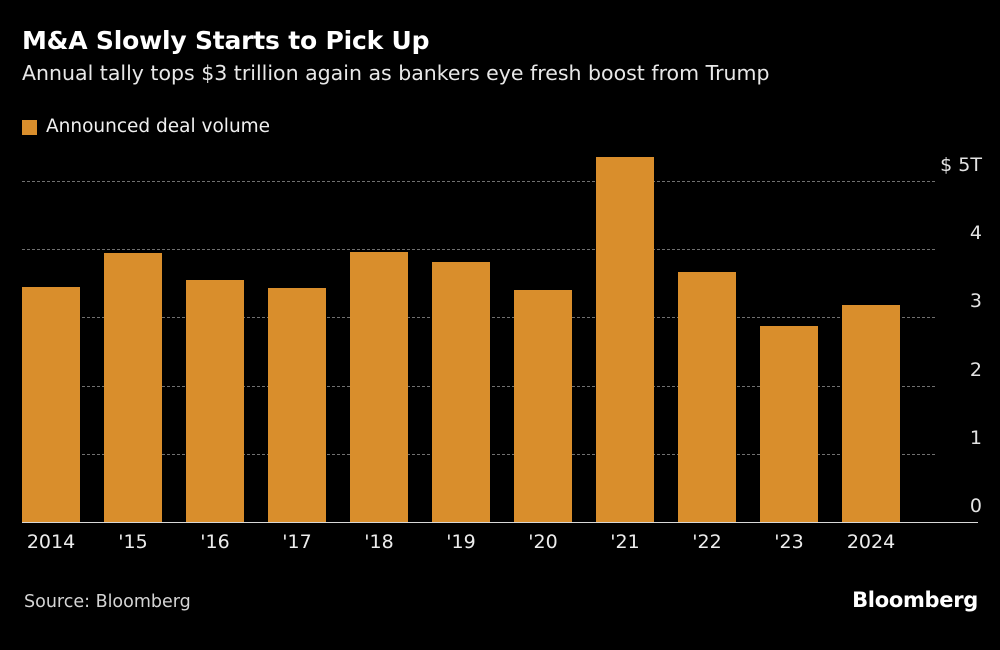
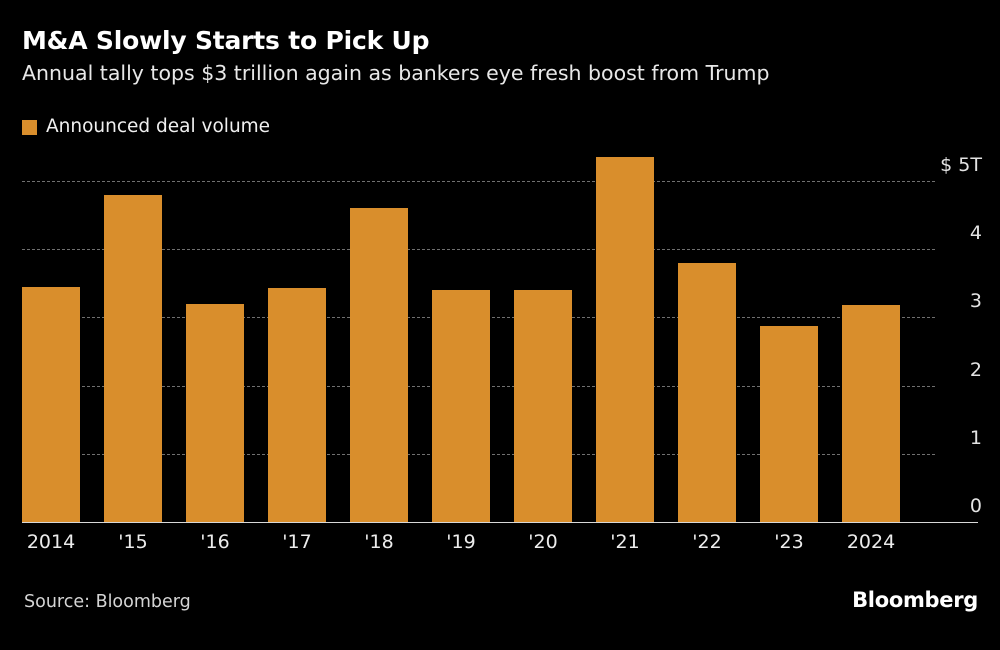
'15: 3.9 -> 4.8
'16: 3.5 -> 3.2
'18: 4.0 -> 4.6
'19: 3.8 -> 3.4
'22: 3.7 -> 3.8
